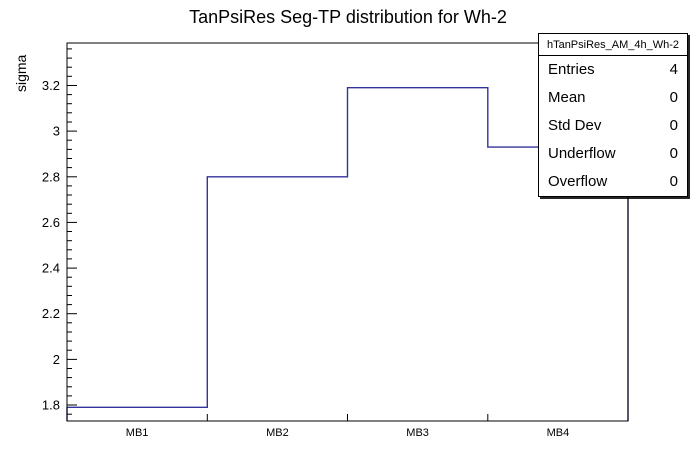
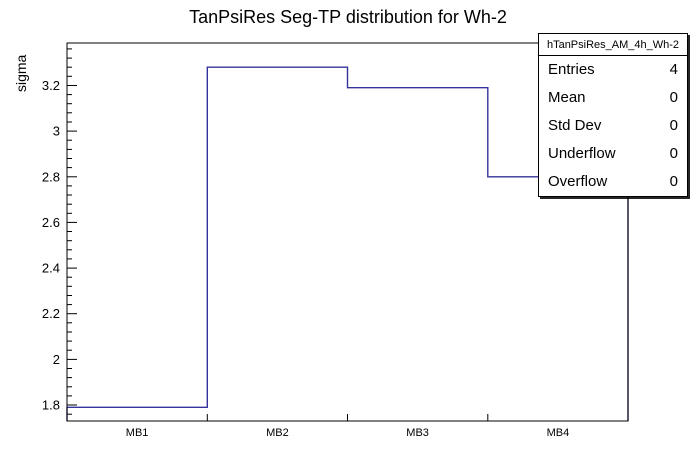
MB2: 2.80 -> 3.28
MB4: 2.93 -> 2.80
